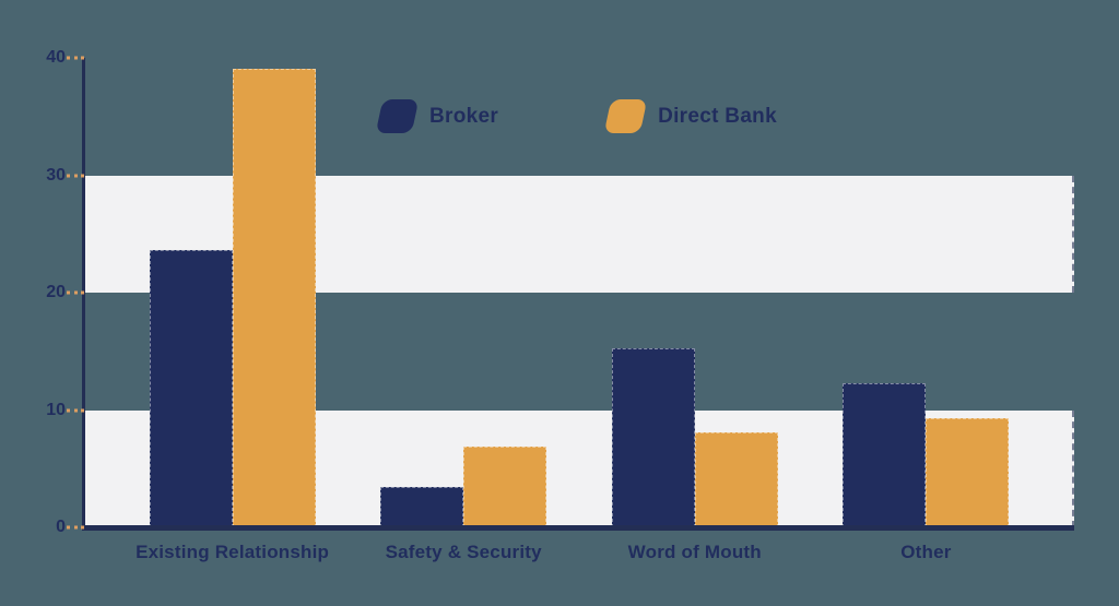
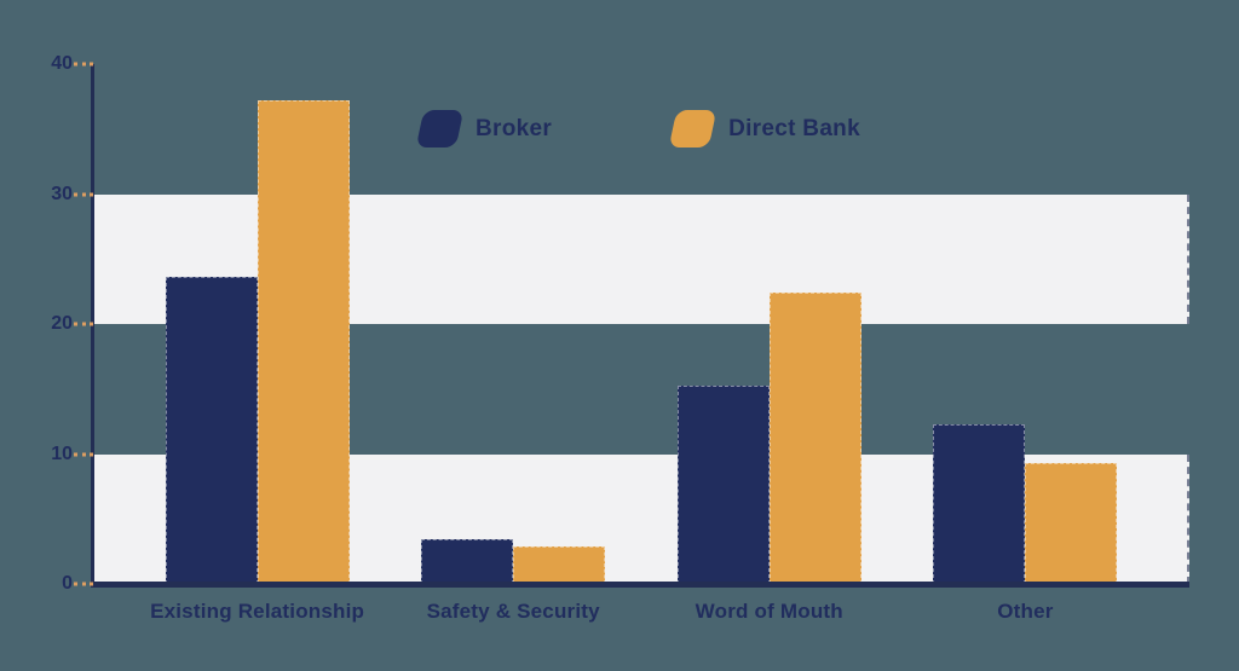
Direct Bank/Existing Relationship: 39.1 -> 37.2
Direct Bank/Safety & Security: 6.9 -> 2.9
Direct Bank/Word of Mouth: 8.1 -> 22.4
